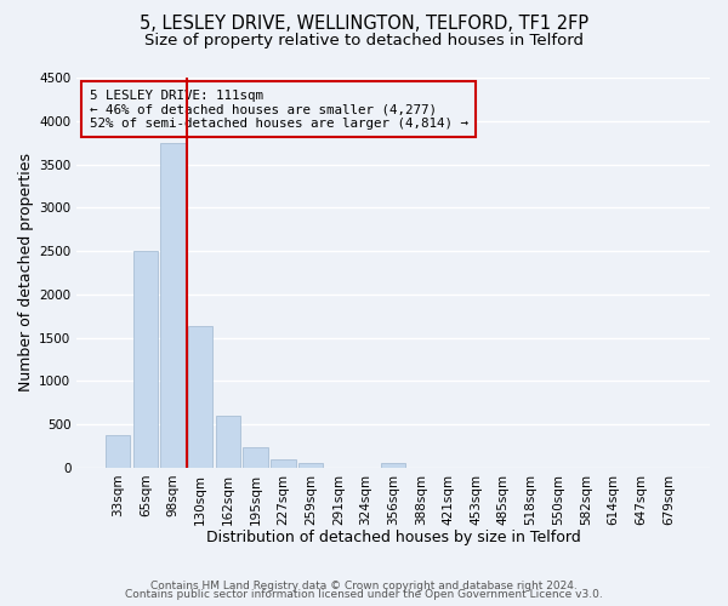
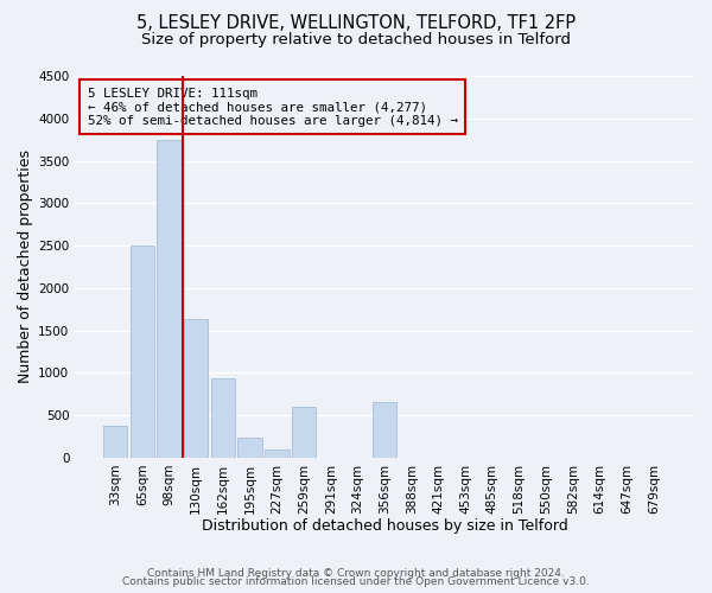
162sqm: 600 -> 940
259sqm: 60 -> 600
356sqm: 60 -> 660
